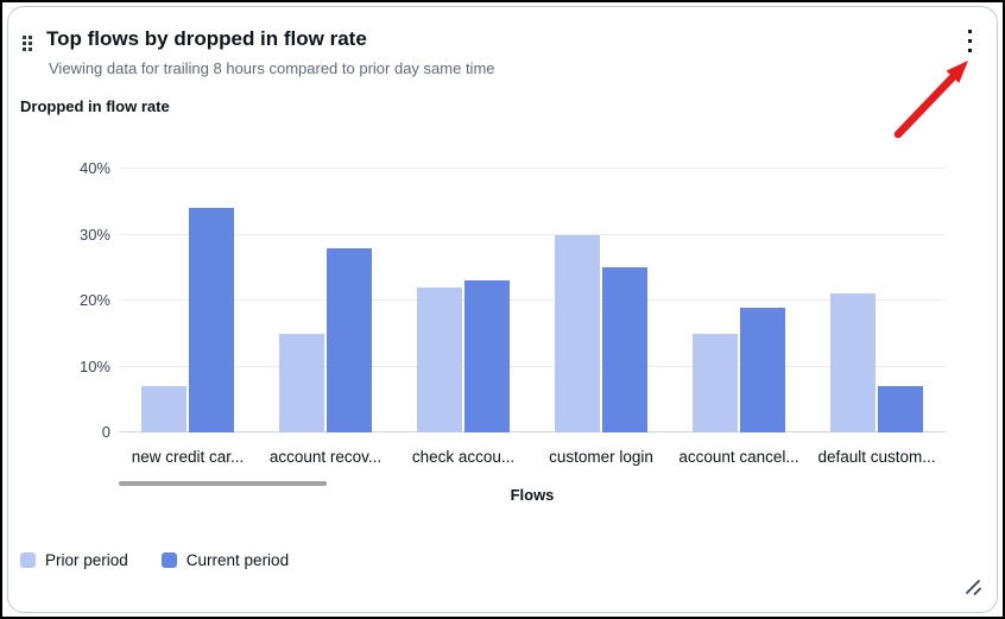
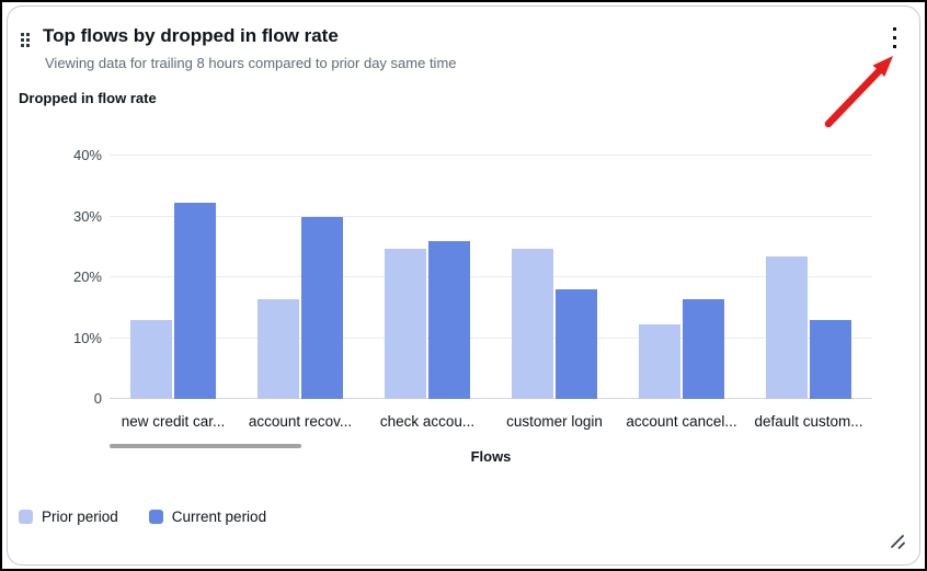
Prior period/new credit car...: 7% -> 13%
Current period/new credit car...: 34% -> 32%
Prior period/account recov...: 15% -> 16%
Current period/account recov...: 28% -> 30%
Prior period/check accou...: 22% -> 25%
Current period/check accou...: 23% -> 26%
Prior period/customer login: 30% -> 25%
Current period/customer login: 25% -> 18%
Prior period/account cancel...: 15% -> 12%
Current period/account cancel...: 19% -> 16%
Prior period/default custom...: 21% -> 24%
Current period/default custom...: 7% -> 13%
